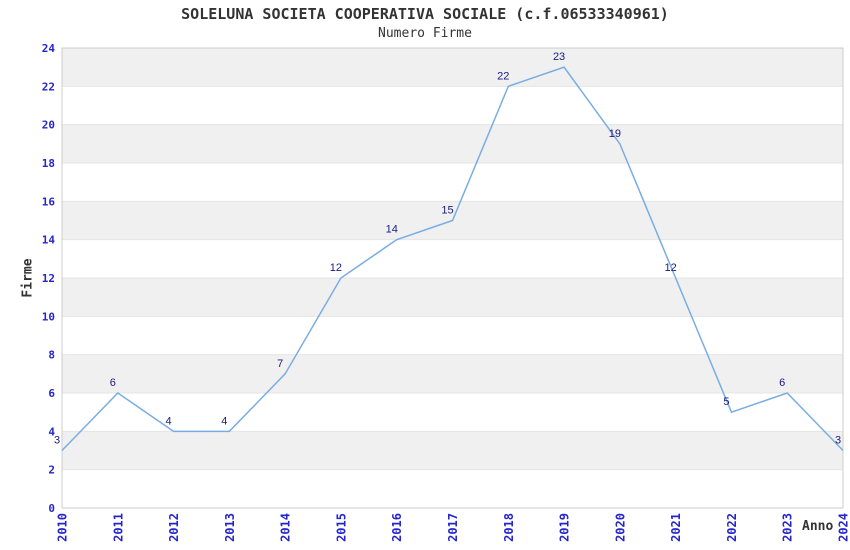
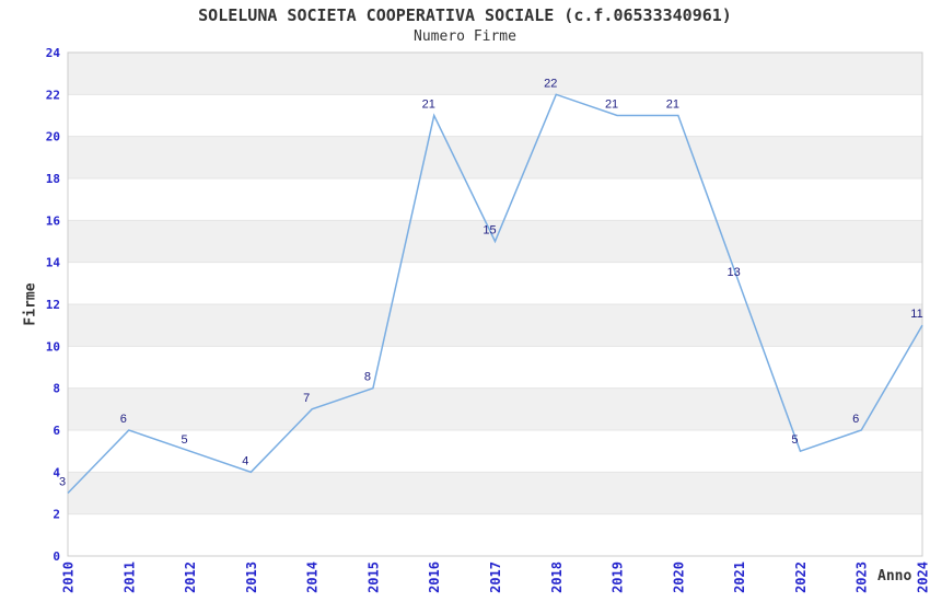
2012: 4 -> 5
2015: 12 -> 8
2016: 14 -> 21
2019: 23 -> 21
2020: 19 -> 21
2021: 12 -> 13
2024: 3 -> 11
